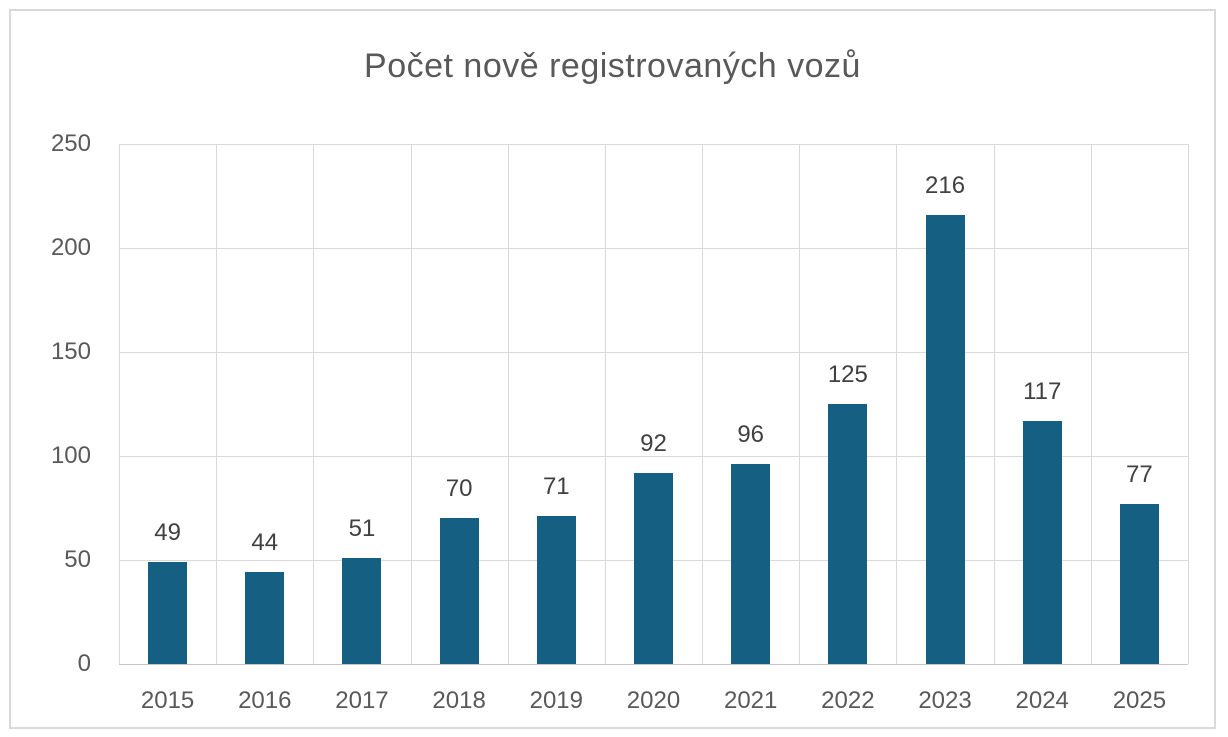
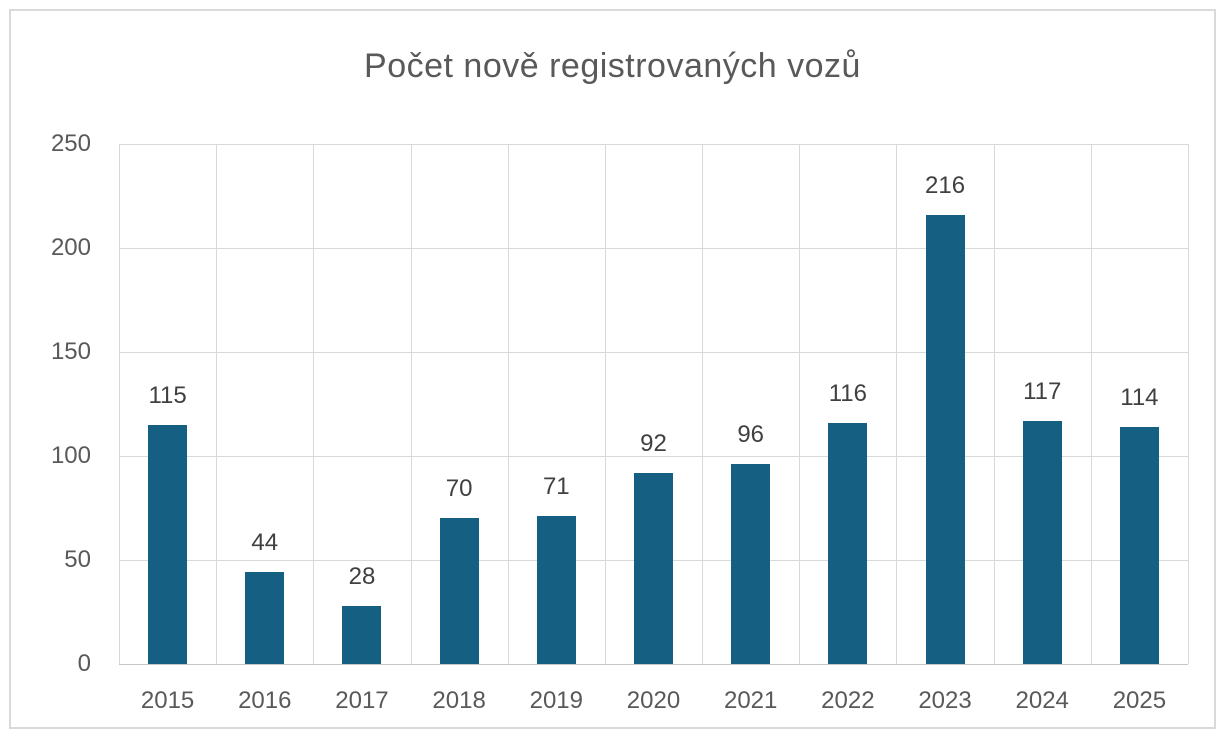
2015: 49 -> 115
2017: 51 -> 28
2022: 125 -> 116
2025: 77 -> 114
